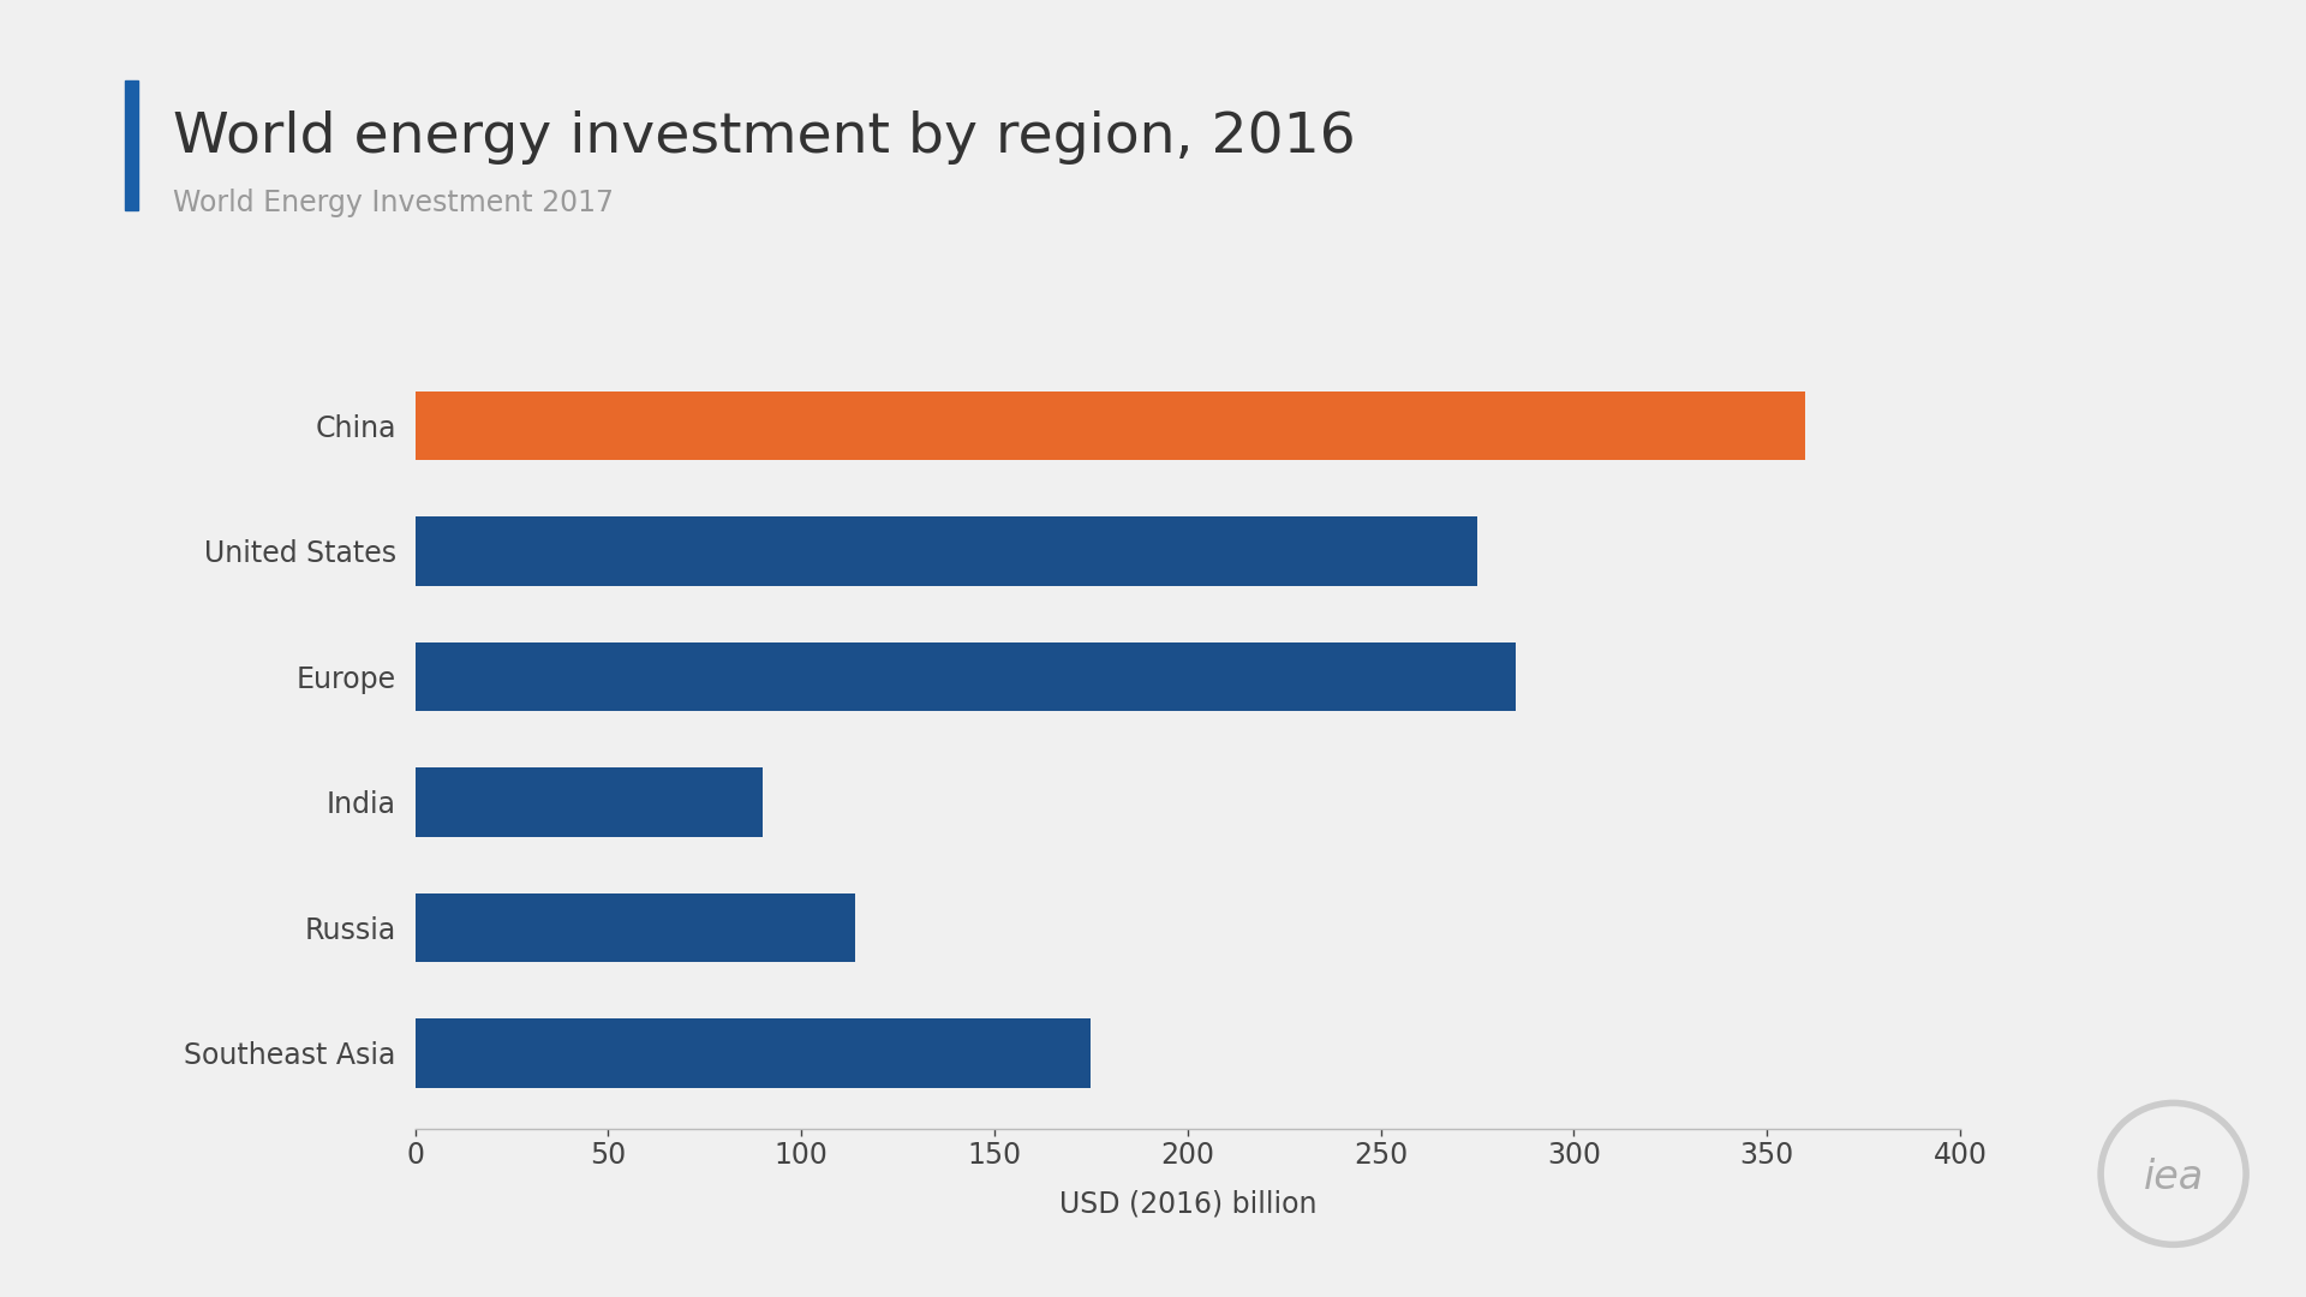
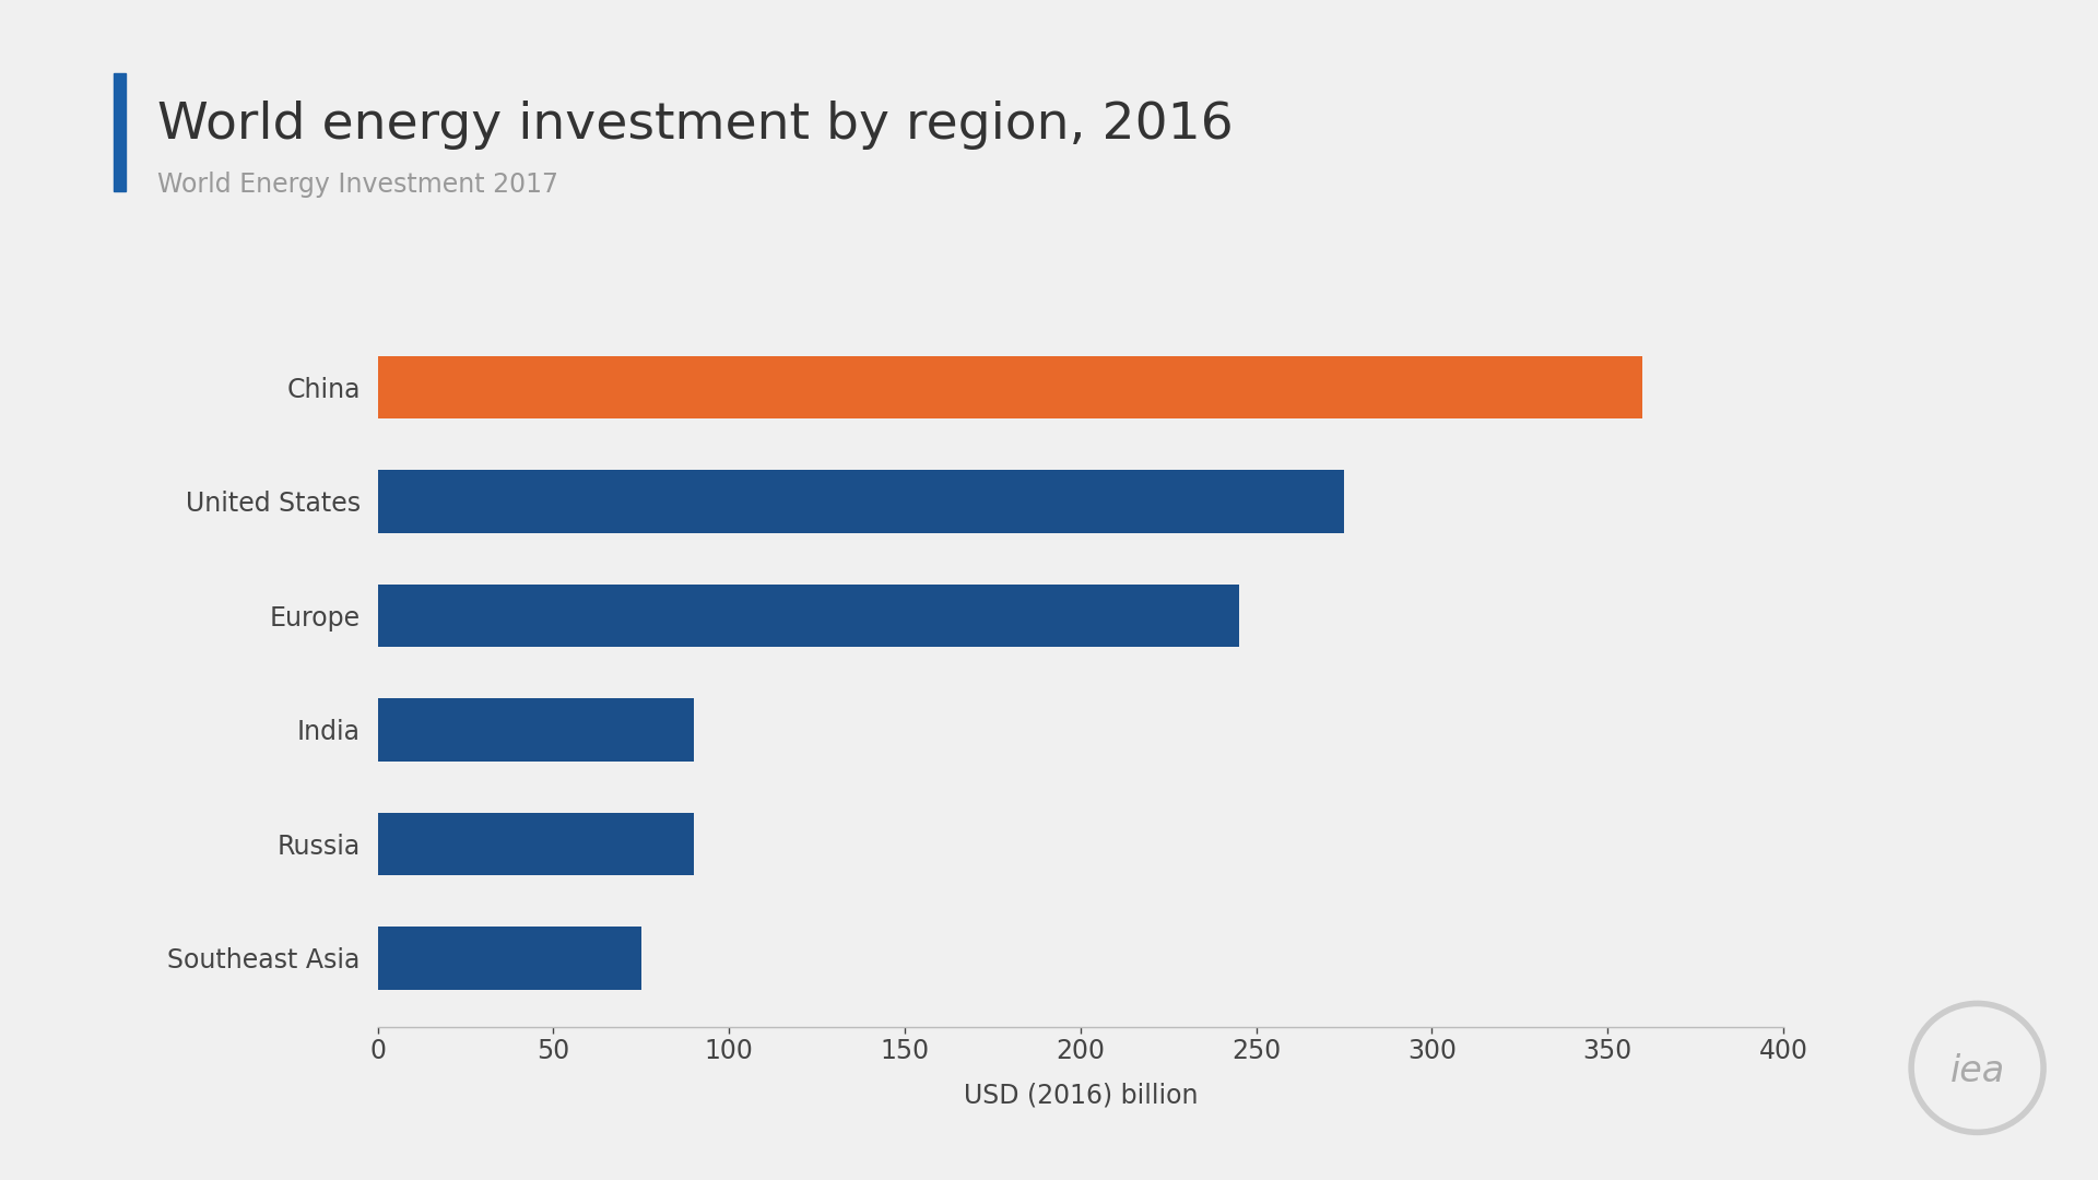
Europe: 285 -> 245
Russia: 114 -> 90
Southeast Asia: 175 -> 75
